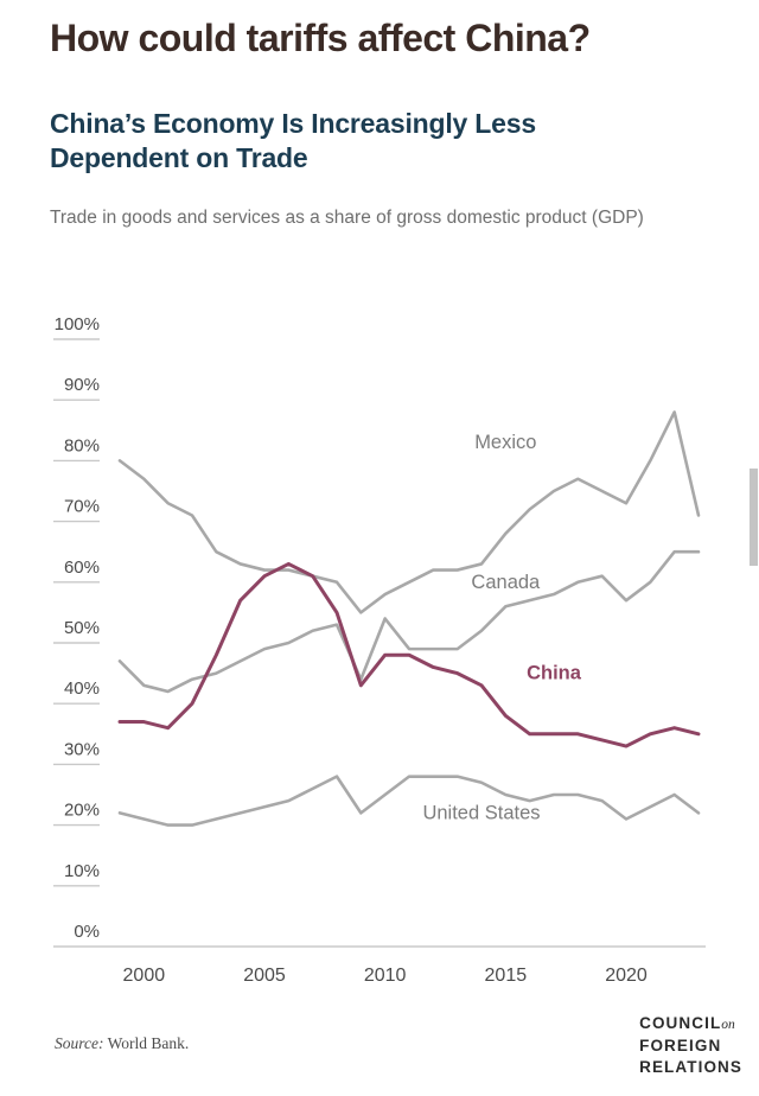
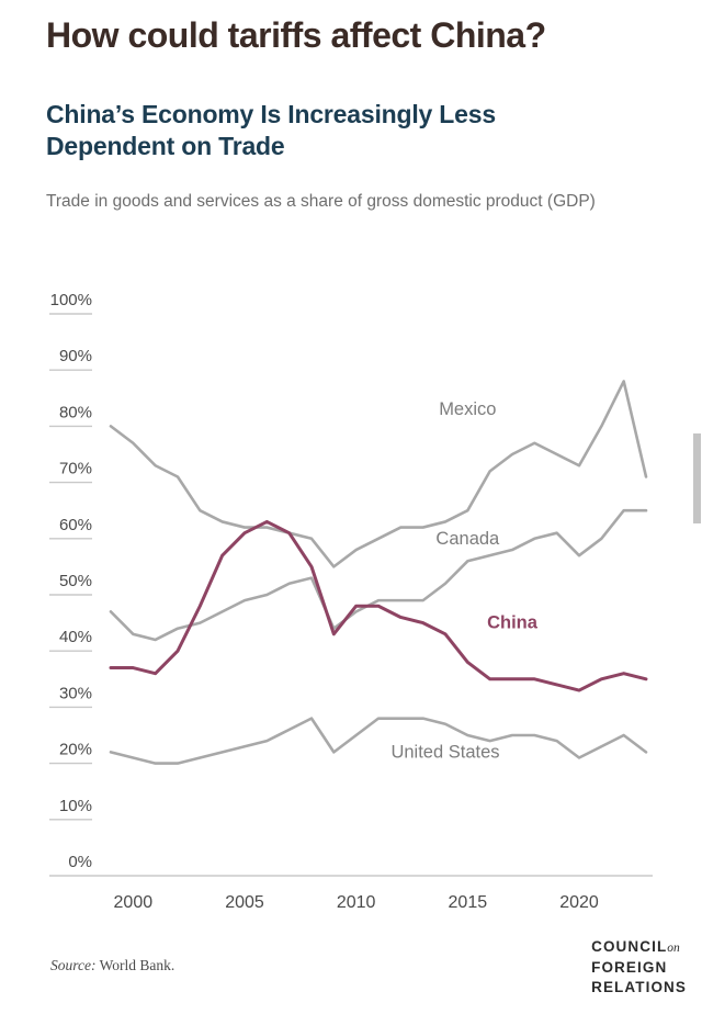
Canada/2010: 54% -> 47%
Mexico/2015: 68% -> 65%
